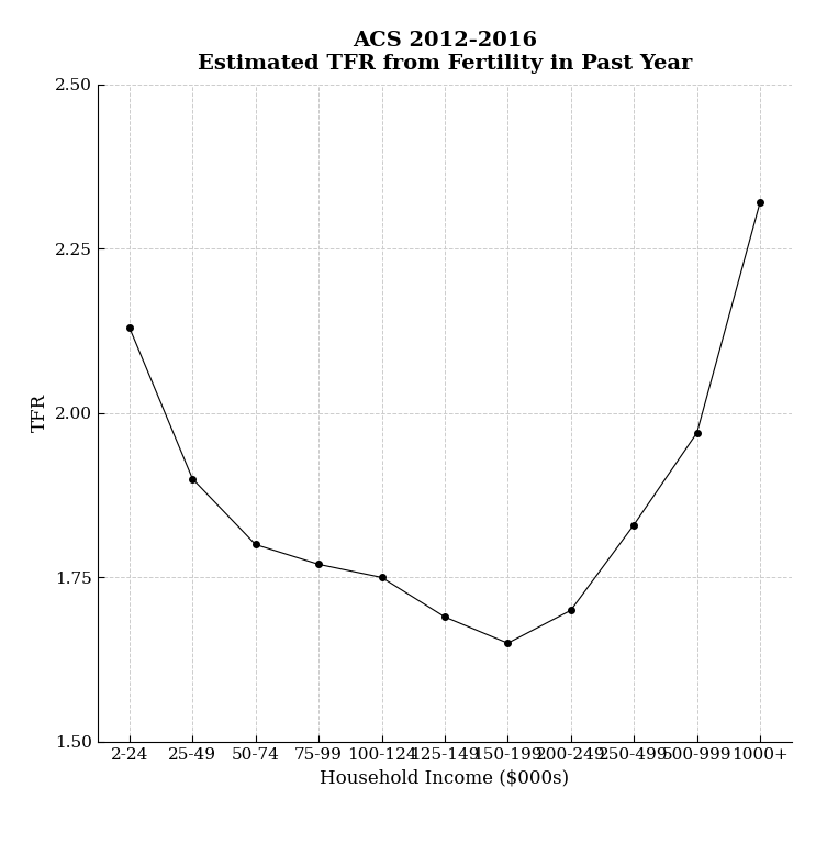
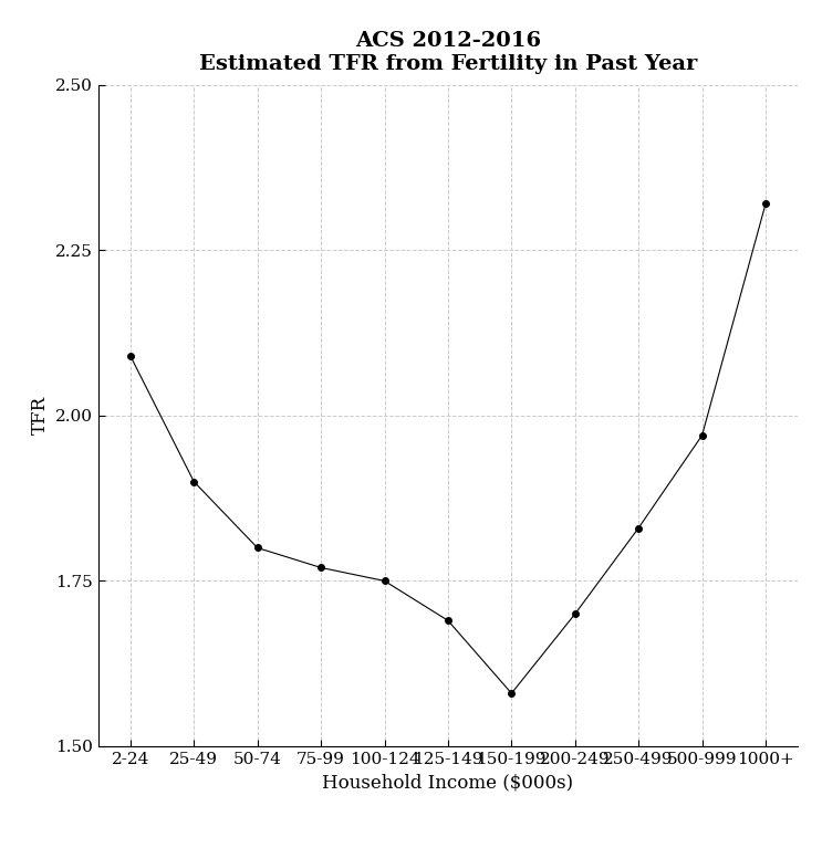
2-24: 2.13 -> 2.09
150-199: 1.65 -> 1.58
